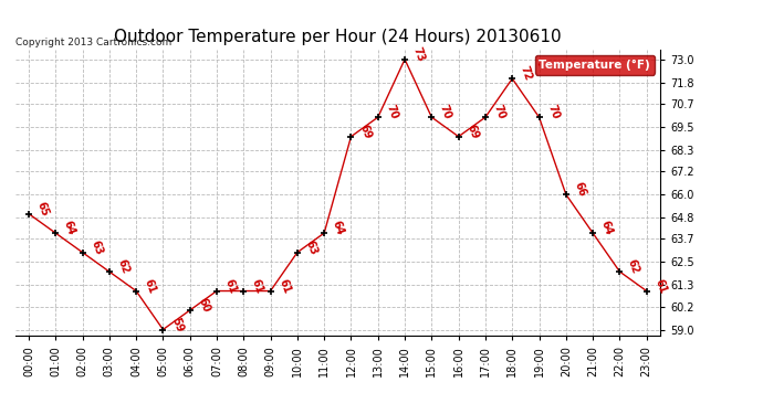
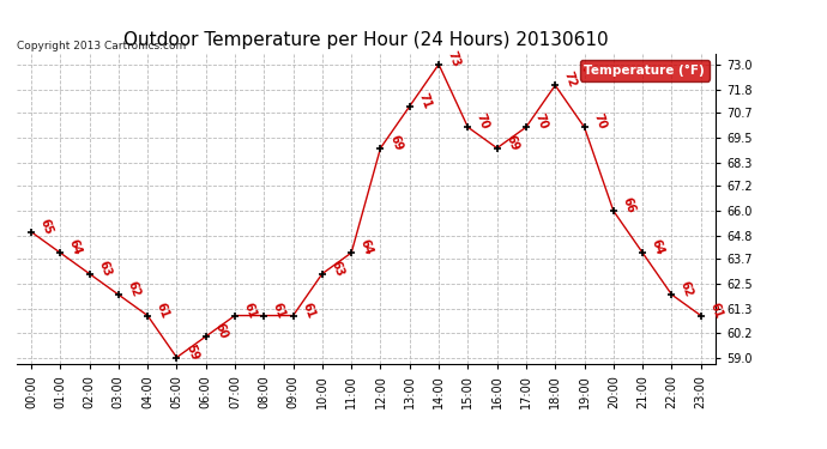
13:00: 70 -> 71
